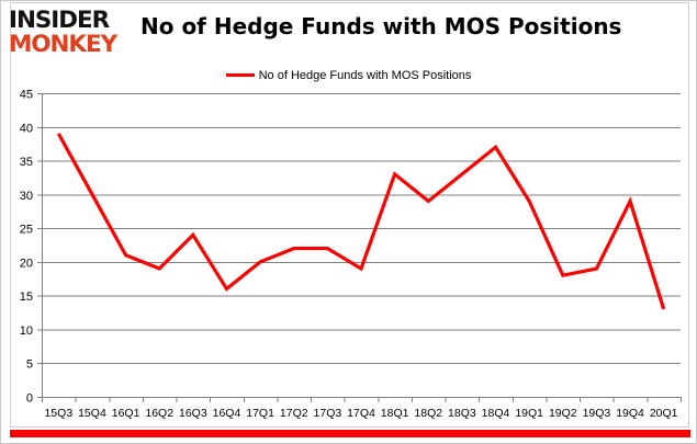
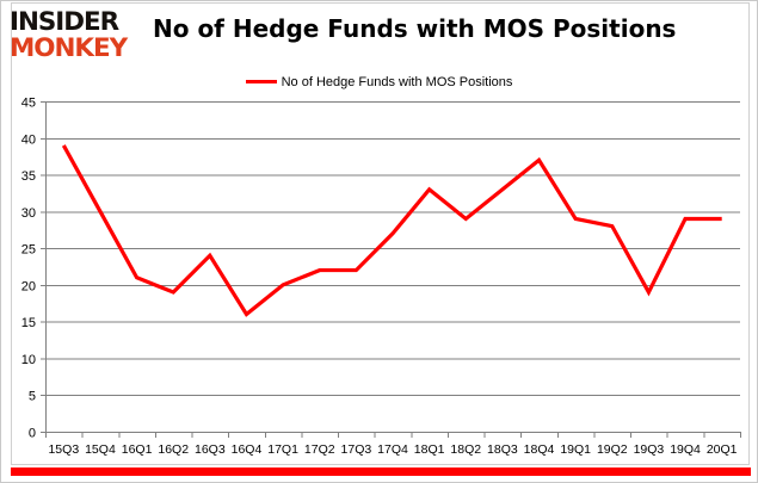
17Q4: 19 -> 27
19Q2: 18 -> 28
20Q1: 13 -> 29
